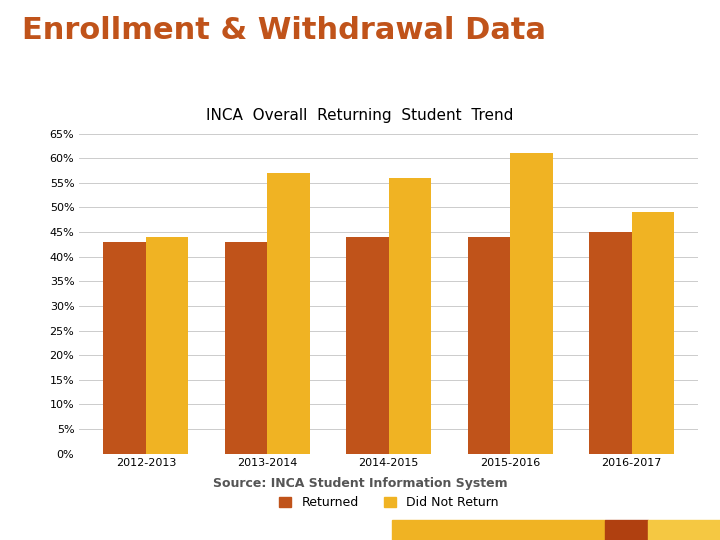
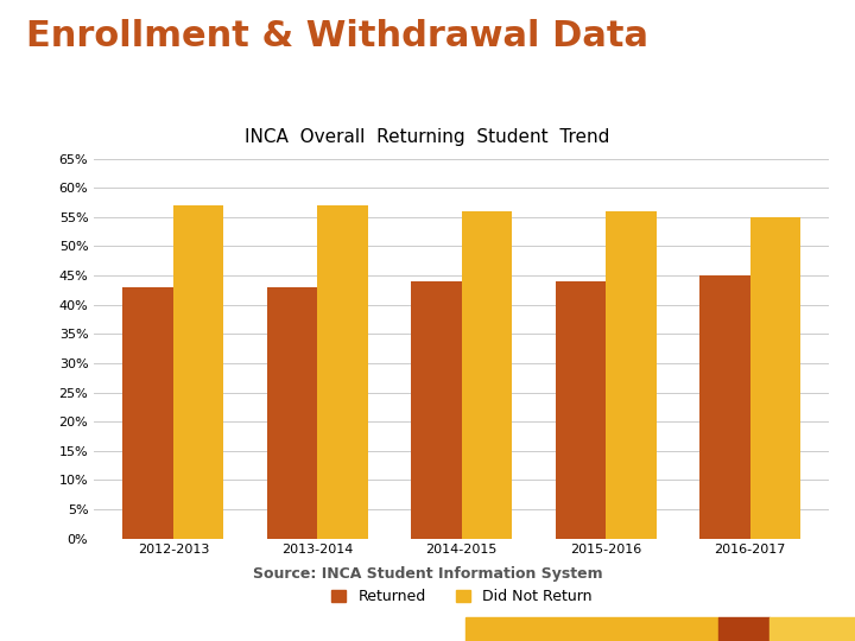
Did Not Return/2012-2013: 44% -> 57%
Did Not Return/2015-2016: 61% -> 56%
Did Not Return/2016-2017: 49% -> 55%
